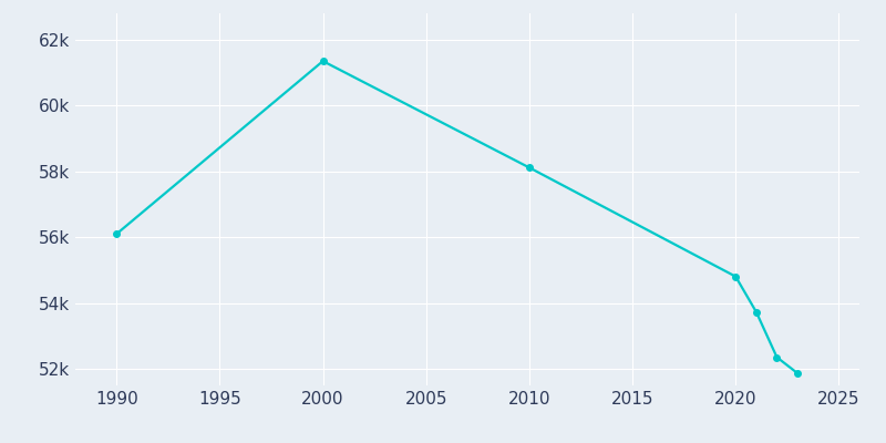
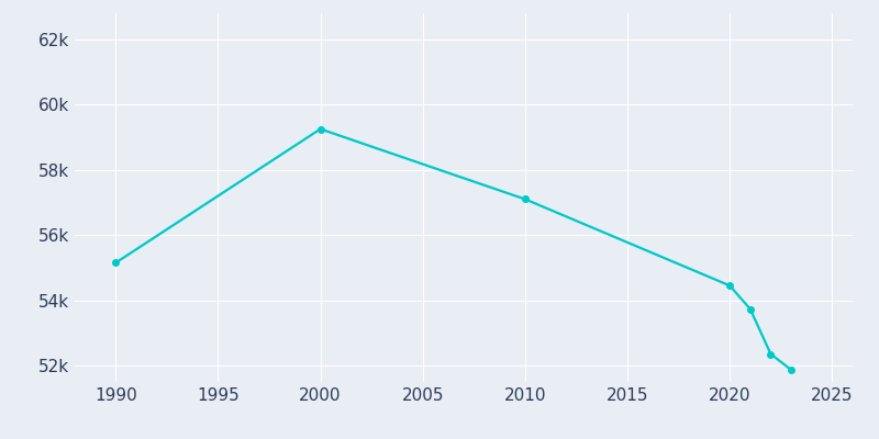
1990: 56.10k -> 55.15k
2000: 61.35k -> 59.25k
2010: 58.11k -> 57.10k
2020: 54.81k -> 54.45k
